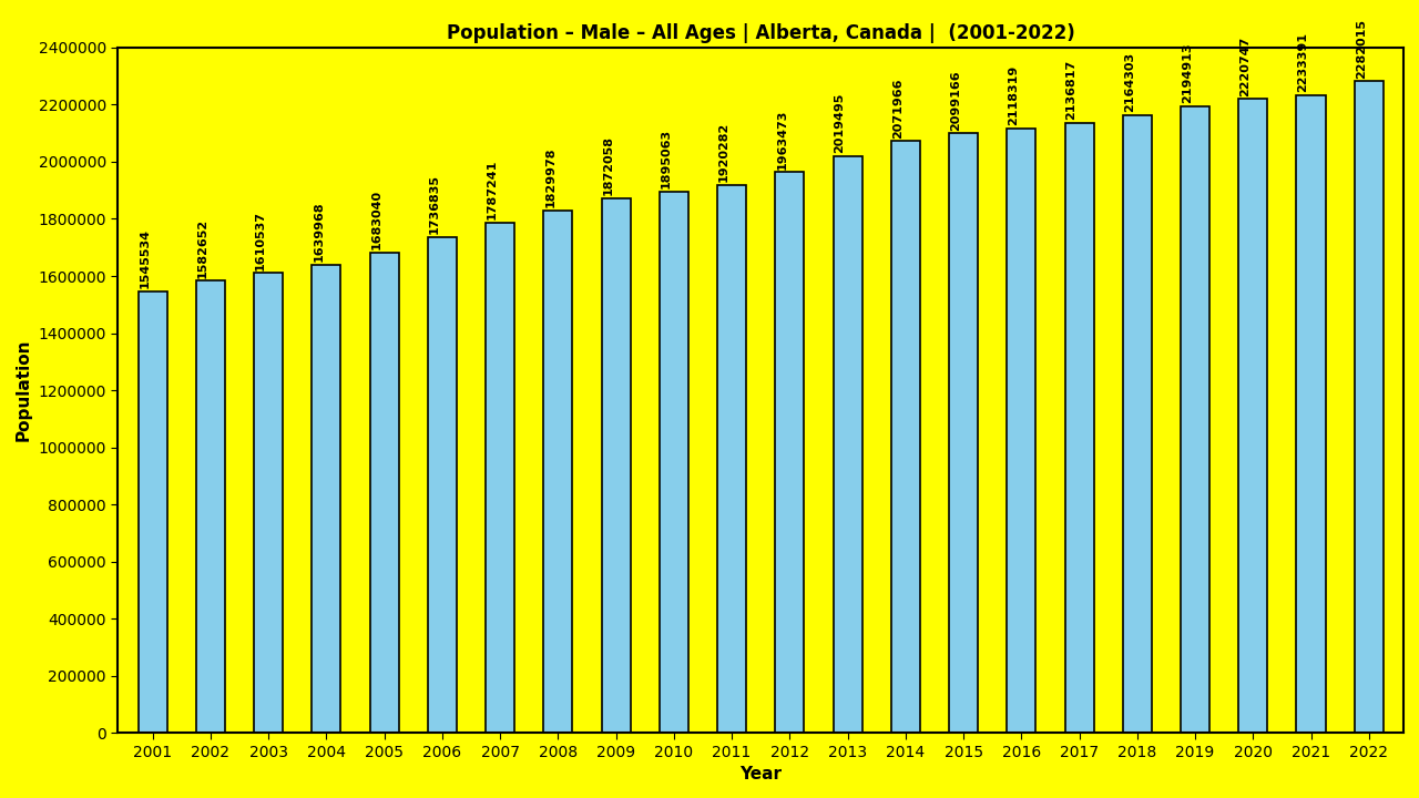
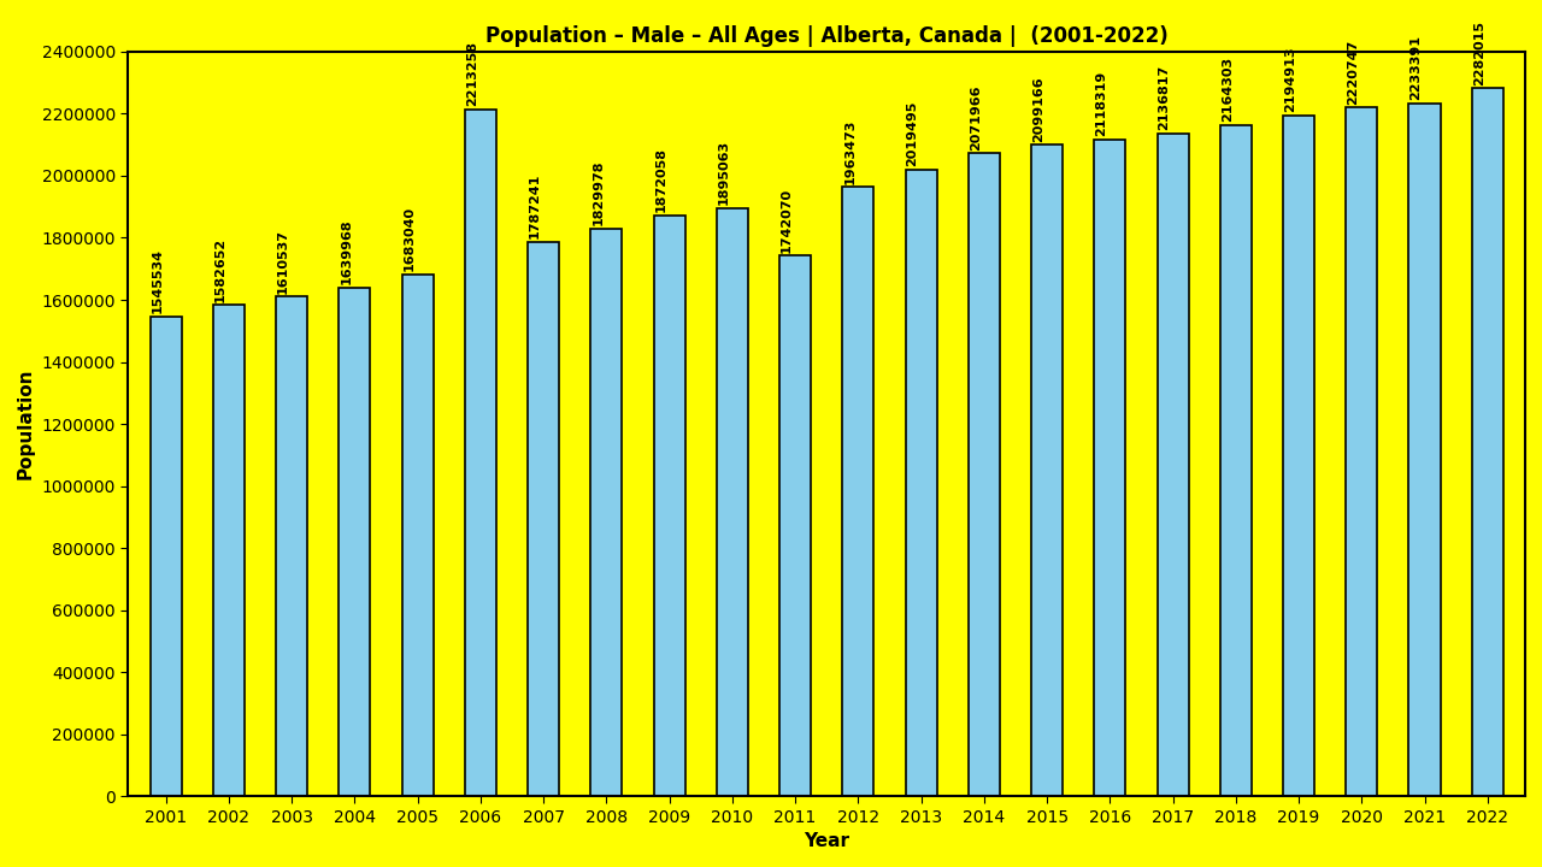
2006: 1736835 -> 2213258
2011: 1920282 -> 1742070
